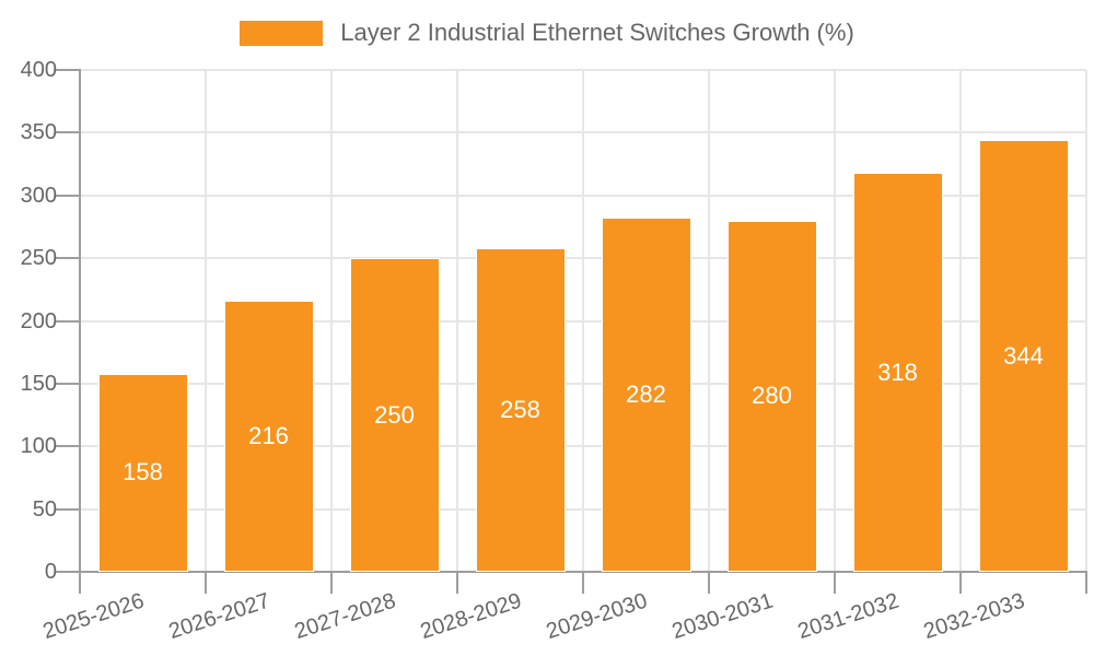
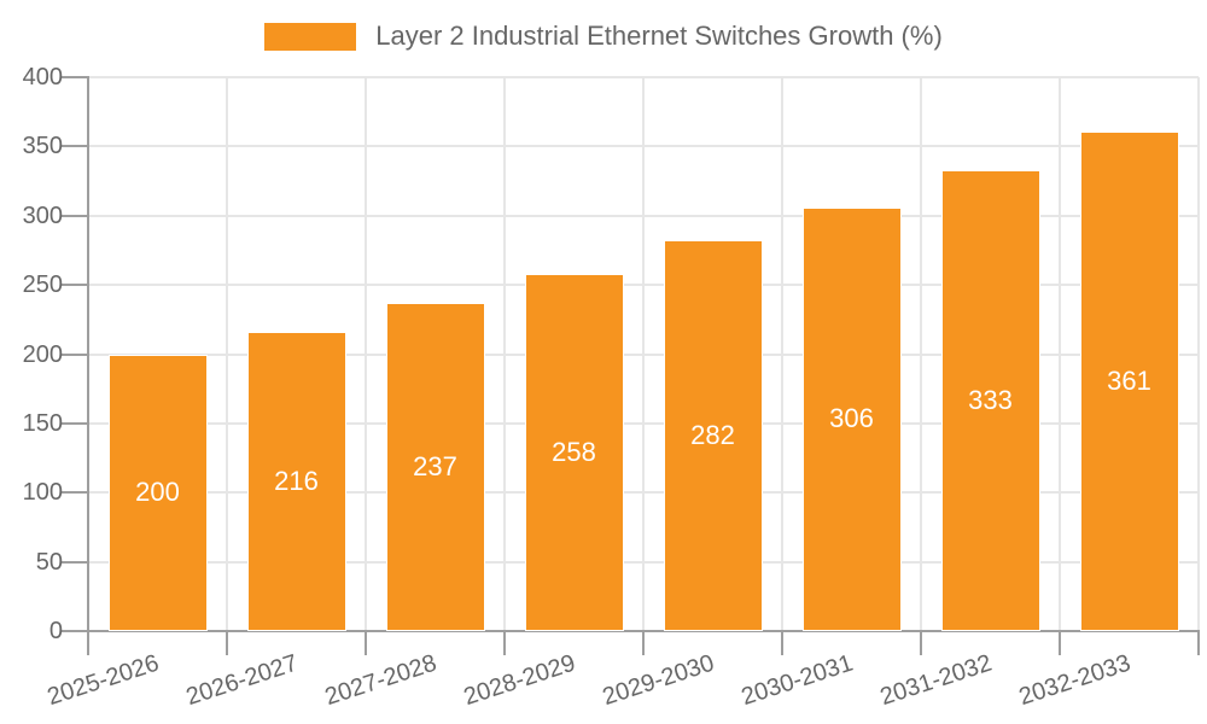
2025-2026: 158 -> 200
2027-2028: 250 -> 237
2030-2031: 280 -> 306
2031-2032: 318 -> 333
2032-2033: 344 -> 361
